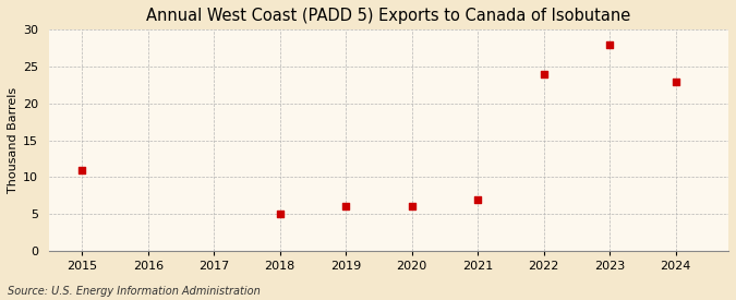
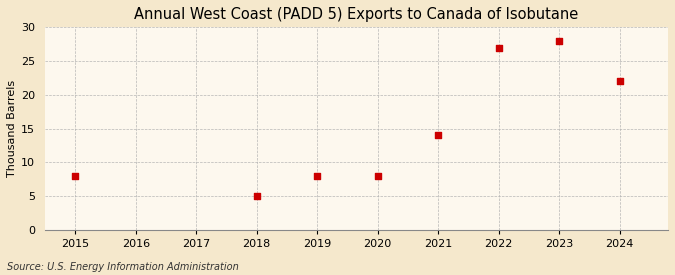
2015: 11 -> 8
2019: 6 -> 8
2020: 6 -> 8
2021: 7 -> 14
2022: 24 -> 27
2024: 23 -> 22
